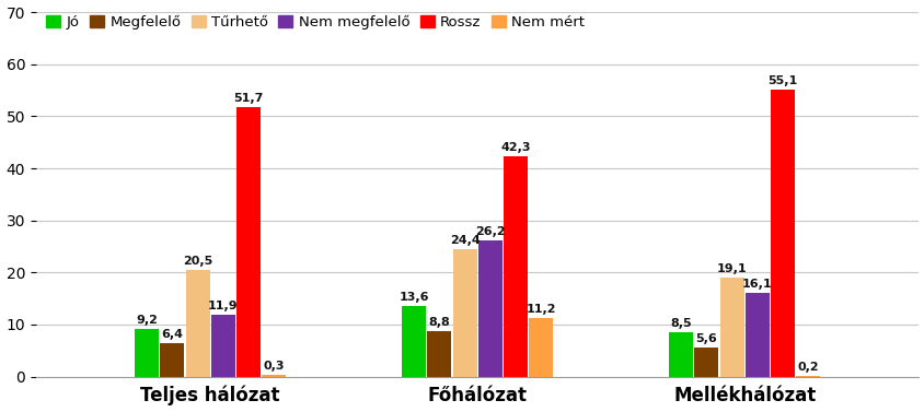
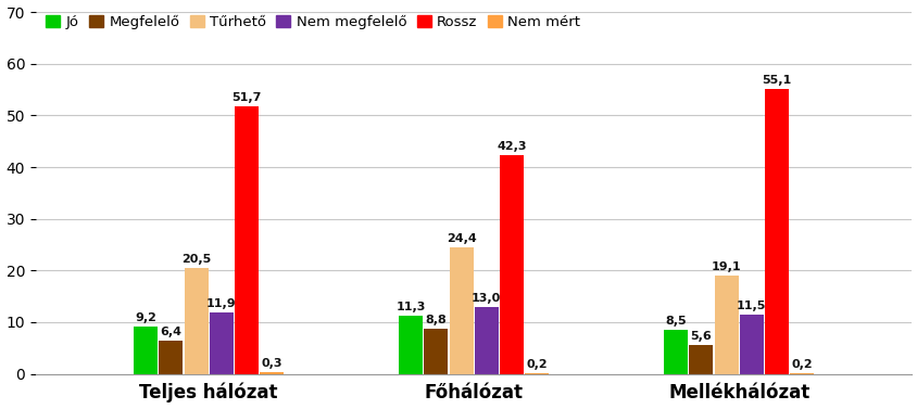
Jó/Főhálózat: 13,6 -> 11,3
Nem megfelelő/Főhálózat: 26,2 -> 13,0
Nem mért/Főhálózat: 11,2 -> 0,2
Nem megfelelő/Mellékhálózat: 16,1 -> 11,5
